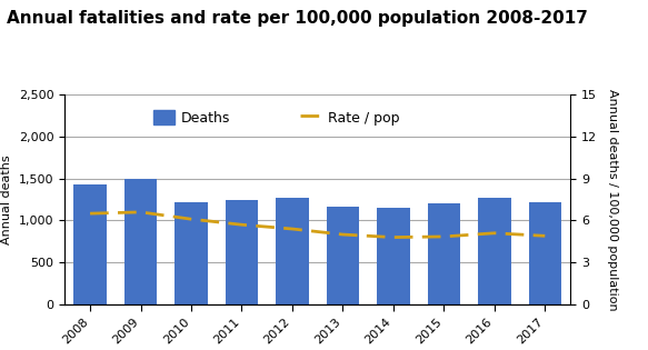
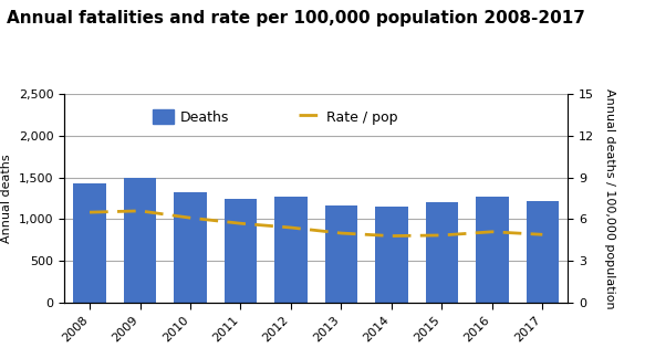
Deaths/2010: 1,220 -> 1,330
